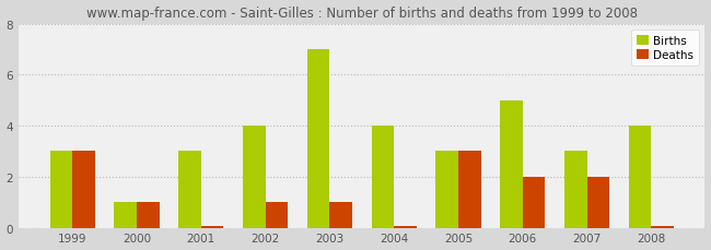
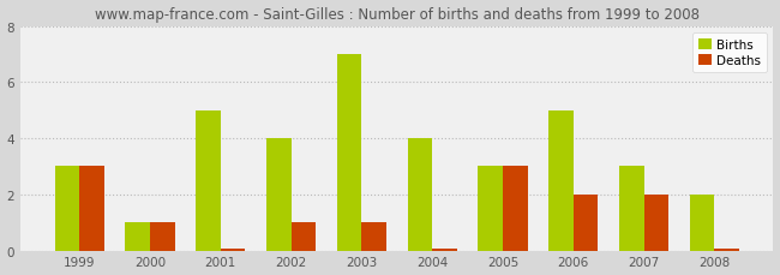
Births/2001: 3 -> 5
Births/2008: 4 -> 2
